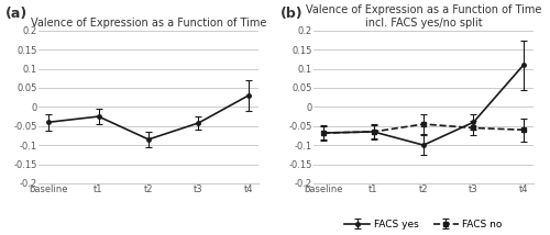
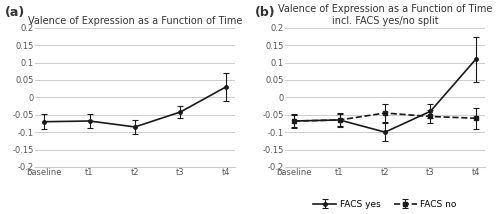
Valence of Expression as a Function of Time/baseline: -0.040 -> -0.070
Valence of Expression as a Function of Time/t1: -0.025 -> -0.068
